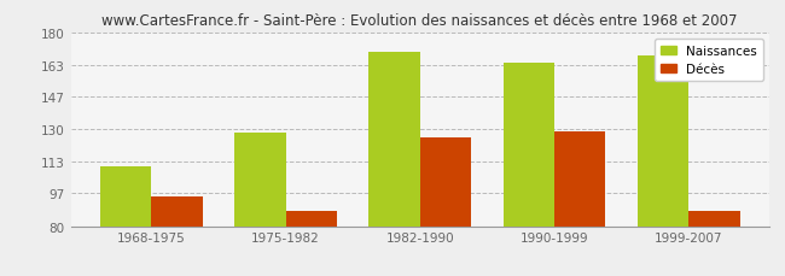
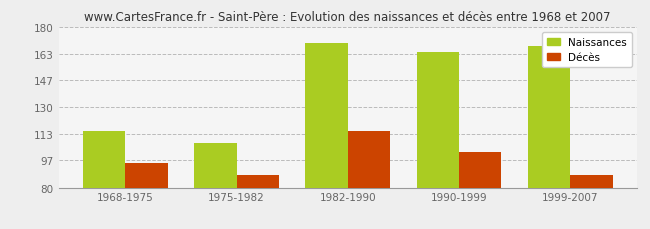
Naissances/1968-1975: 111 -> 115
Naissances/1975-1982: 128 -> 108
Décès/1982-1990: 126 -> 115
Décès/1990-1999: 129 -> 102
